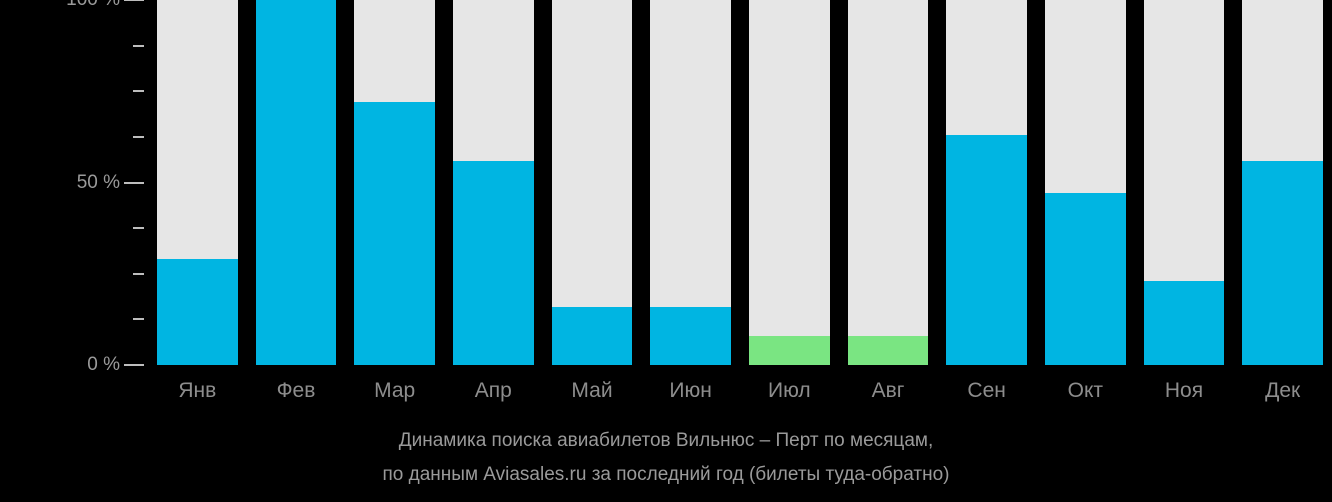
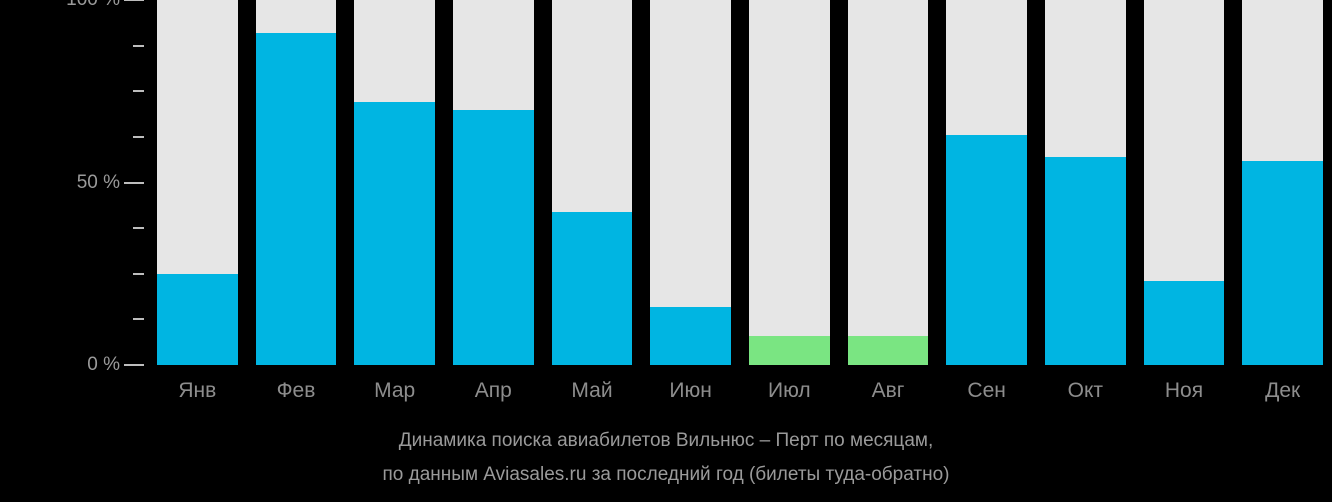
Янв: 29% -> 25%
Фев: 100% -> 91%
Апр: 56% -> 70%
Май: 16% -> 42%
Окт: 47% -> 57%
